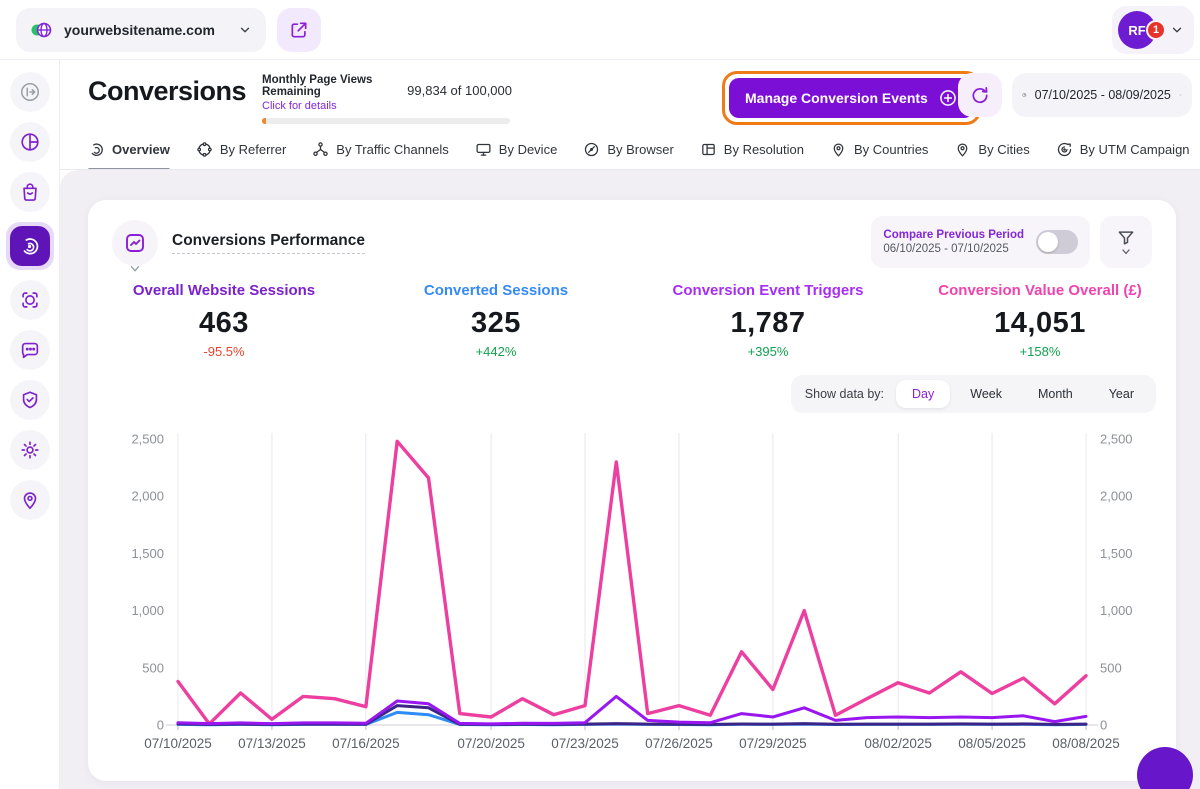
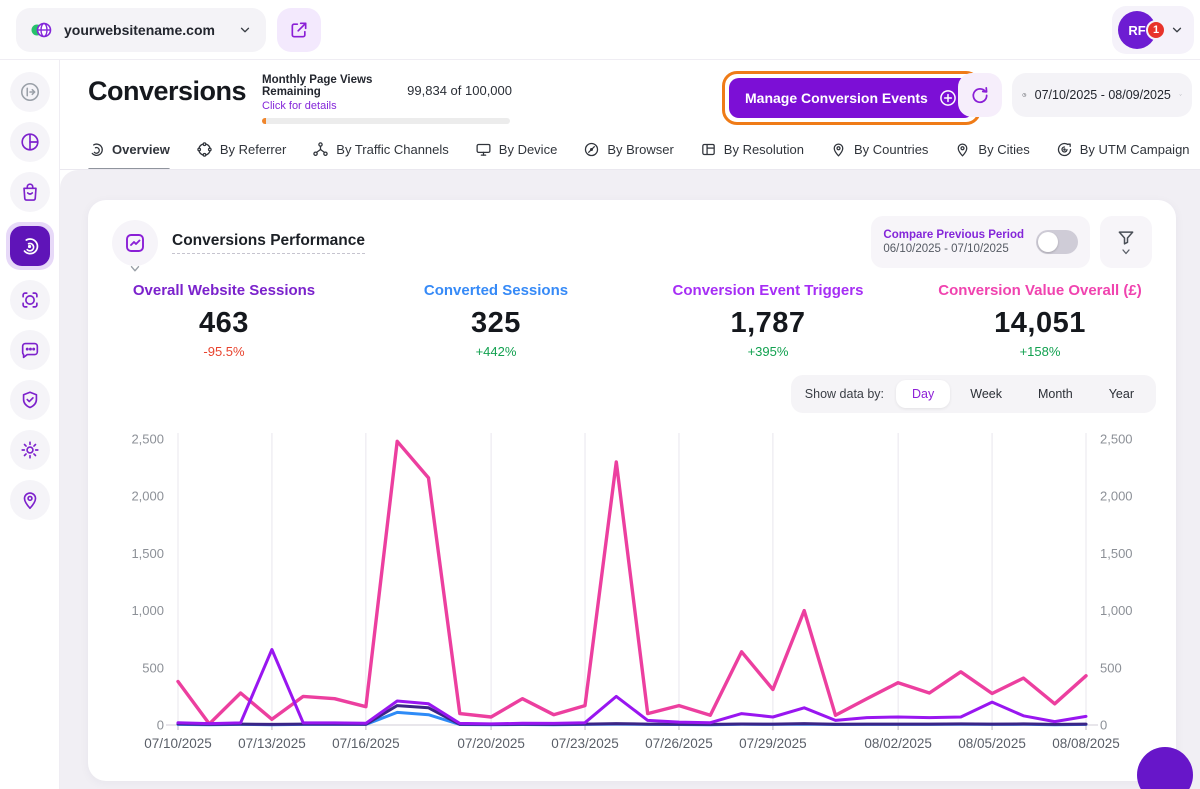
Conversion Event Triggers/07/13/2025: 10 -> 660
Conversion Event Triggers/08/05/2025: 60 -> 200
